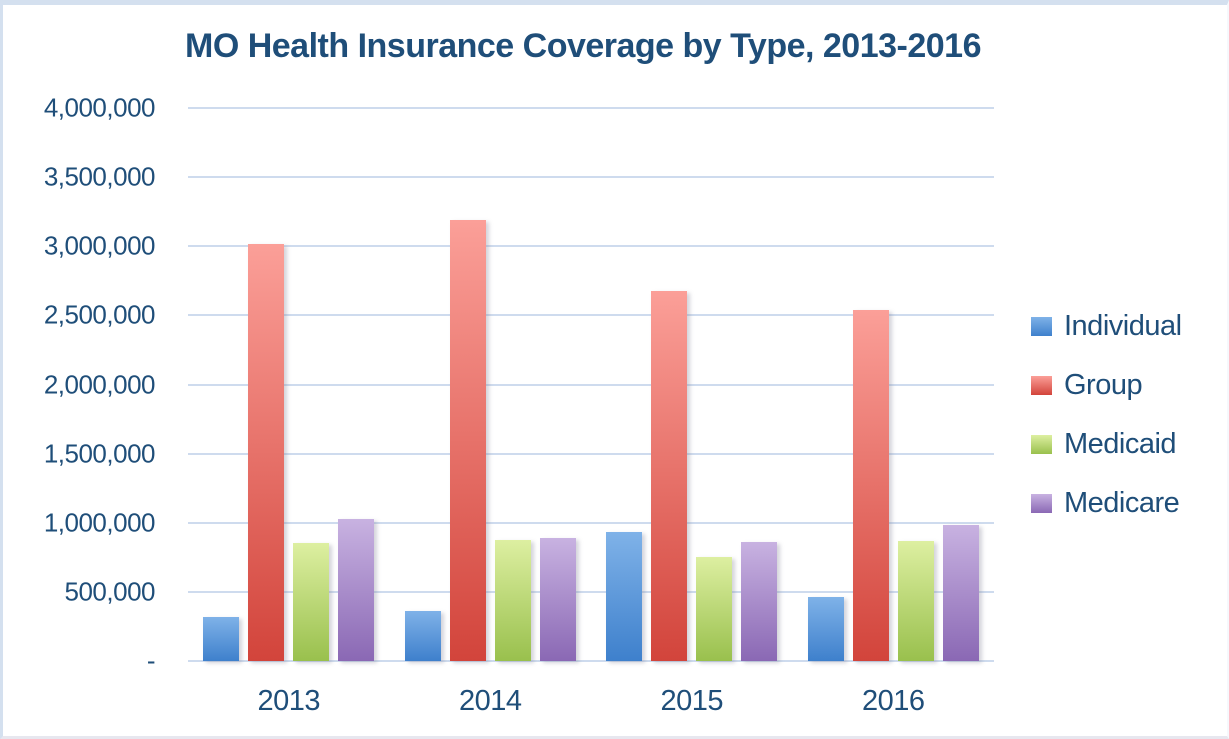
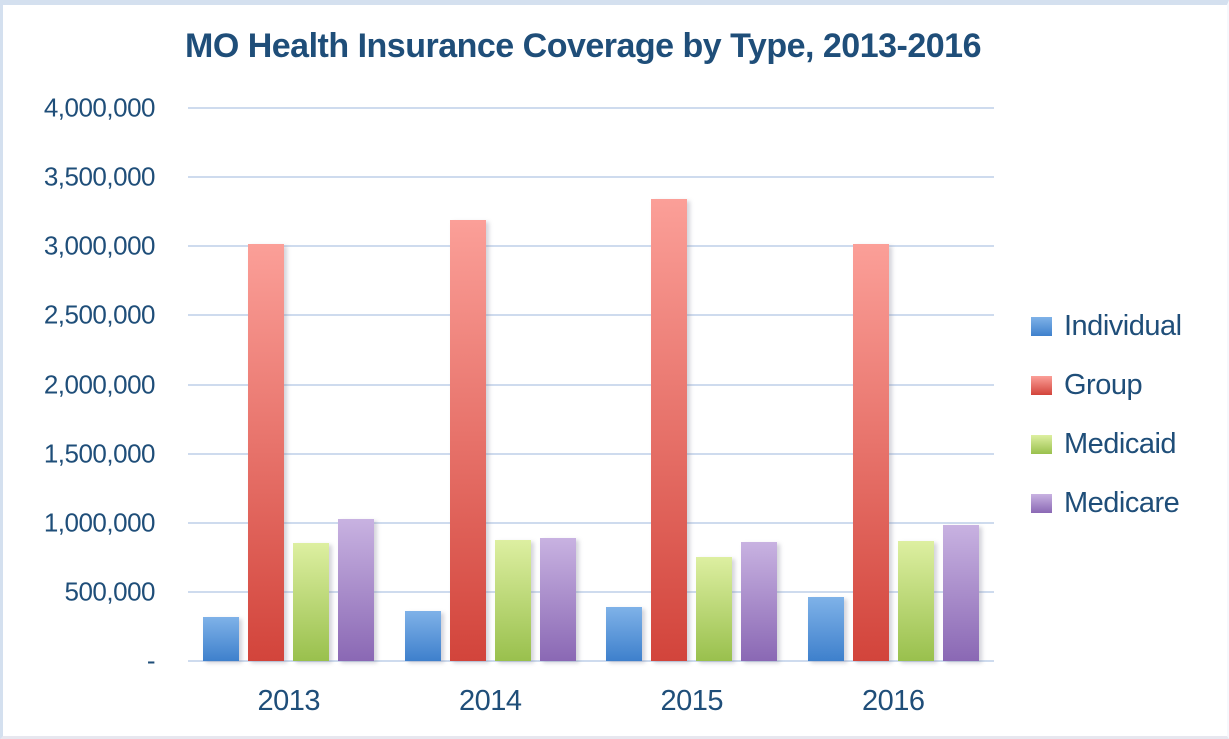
Individual/2015: 930000 -> 390000
Group/2015: 2680000 -> 3340000
Group/2016: 2540000 -> 3020000
